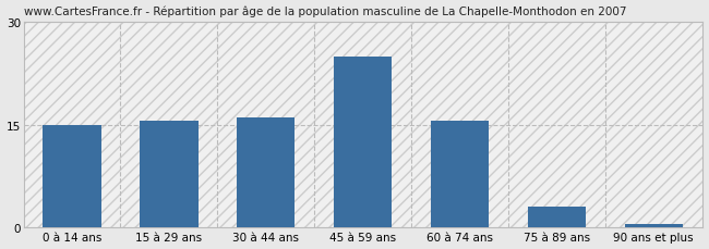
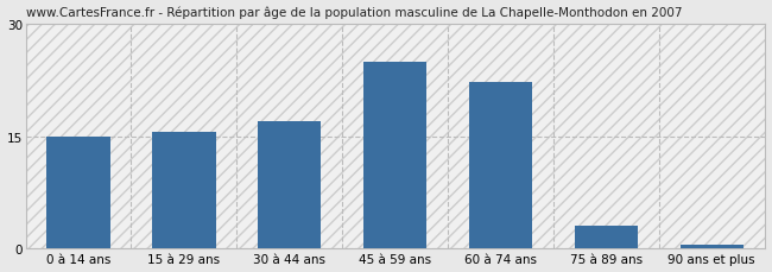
30 à 44 ans: 16.0 -> 17.0
60 à 74 ans: 15.5 -> 22.2
